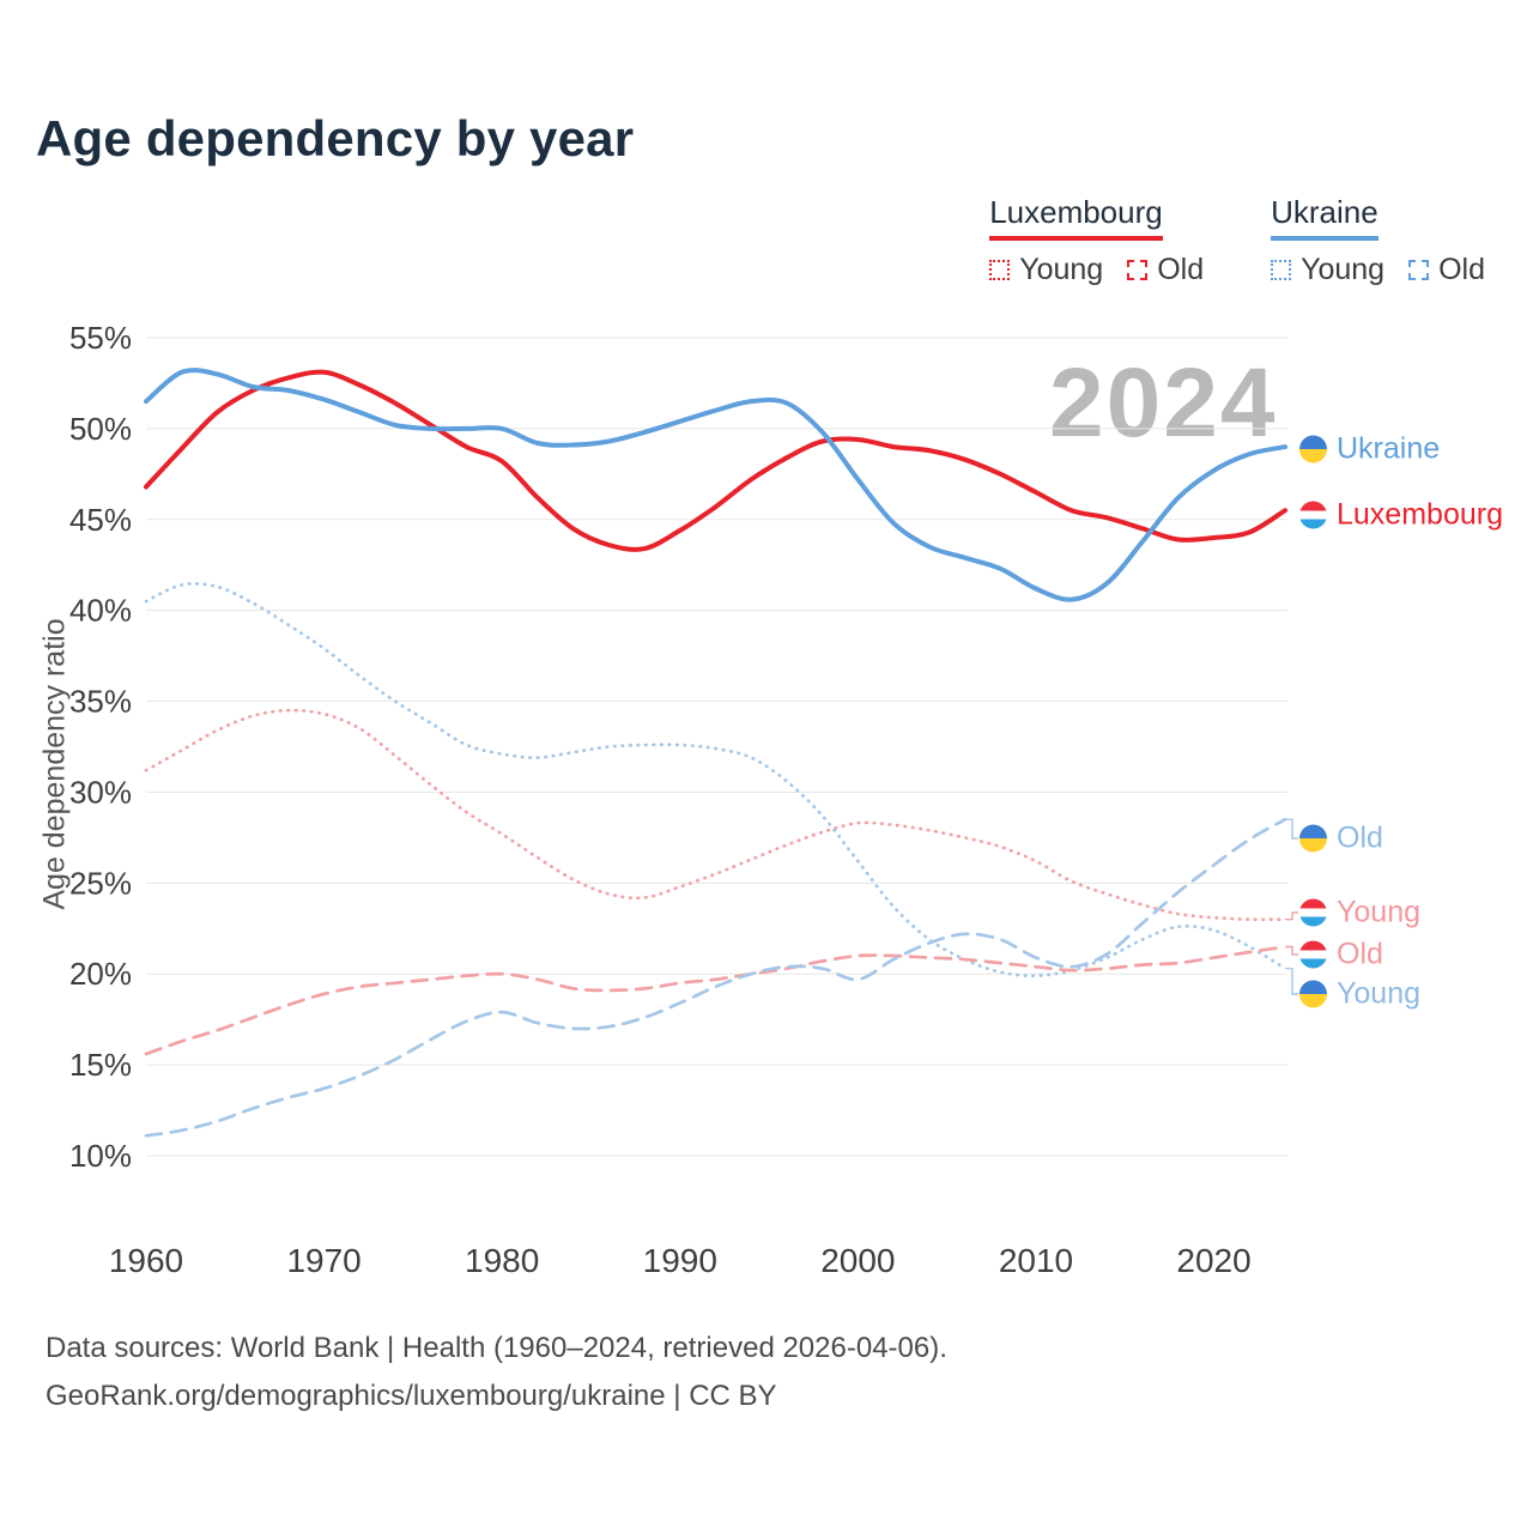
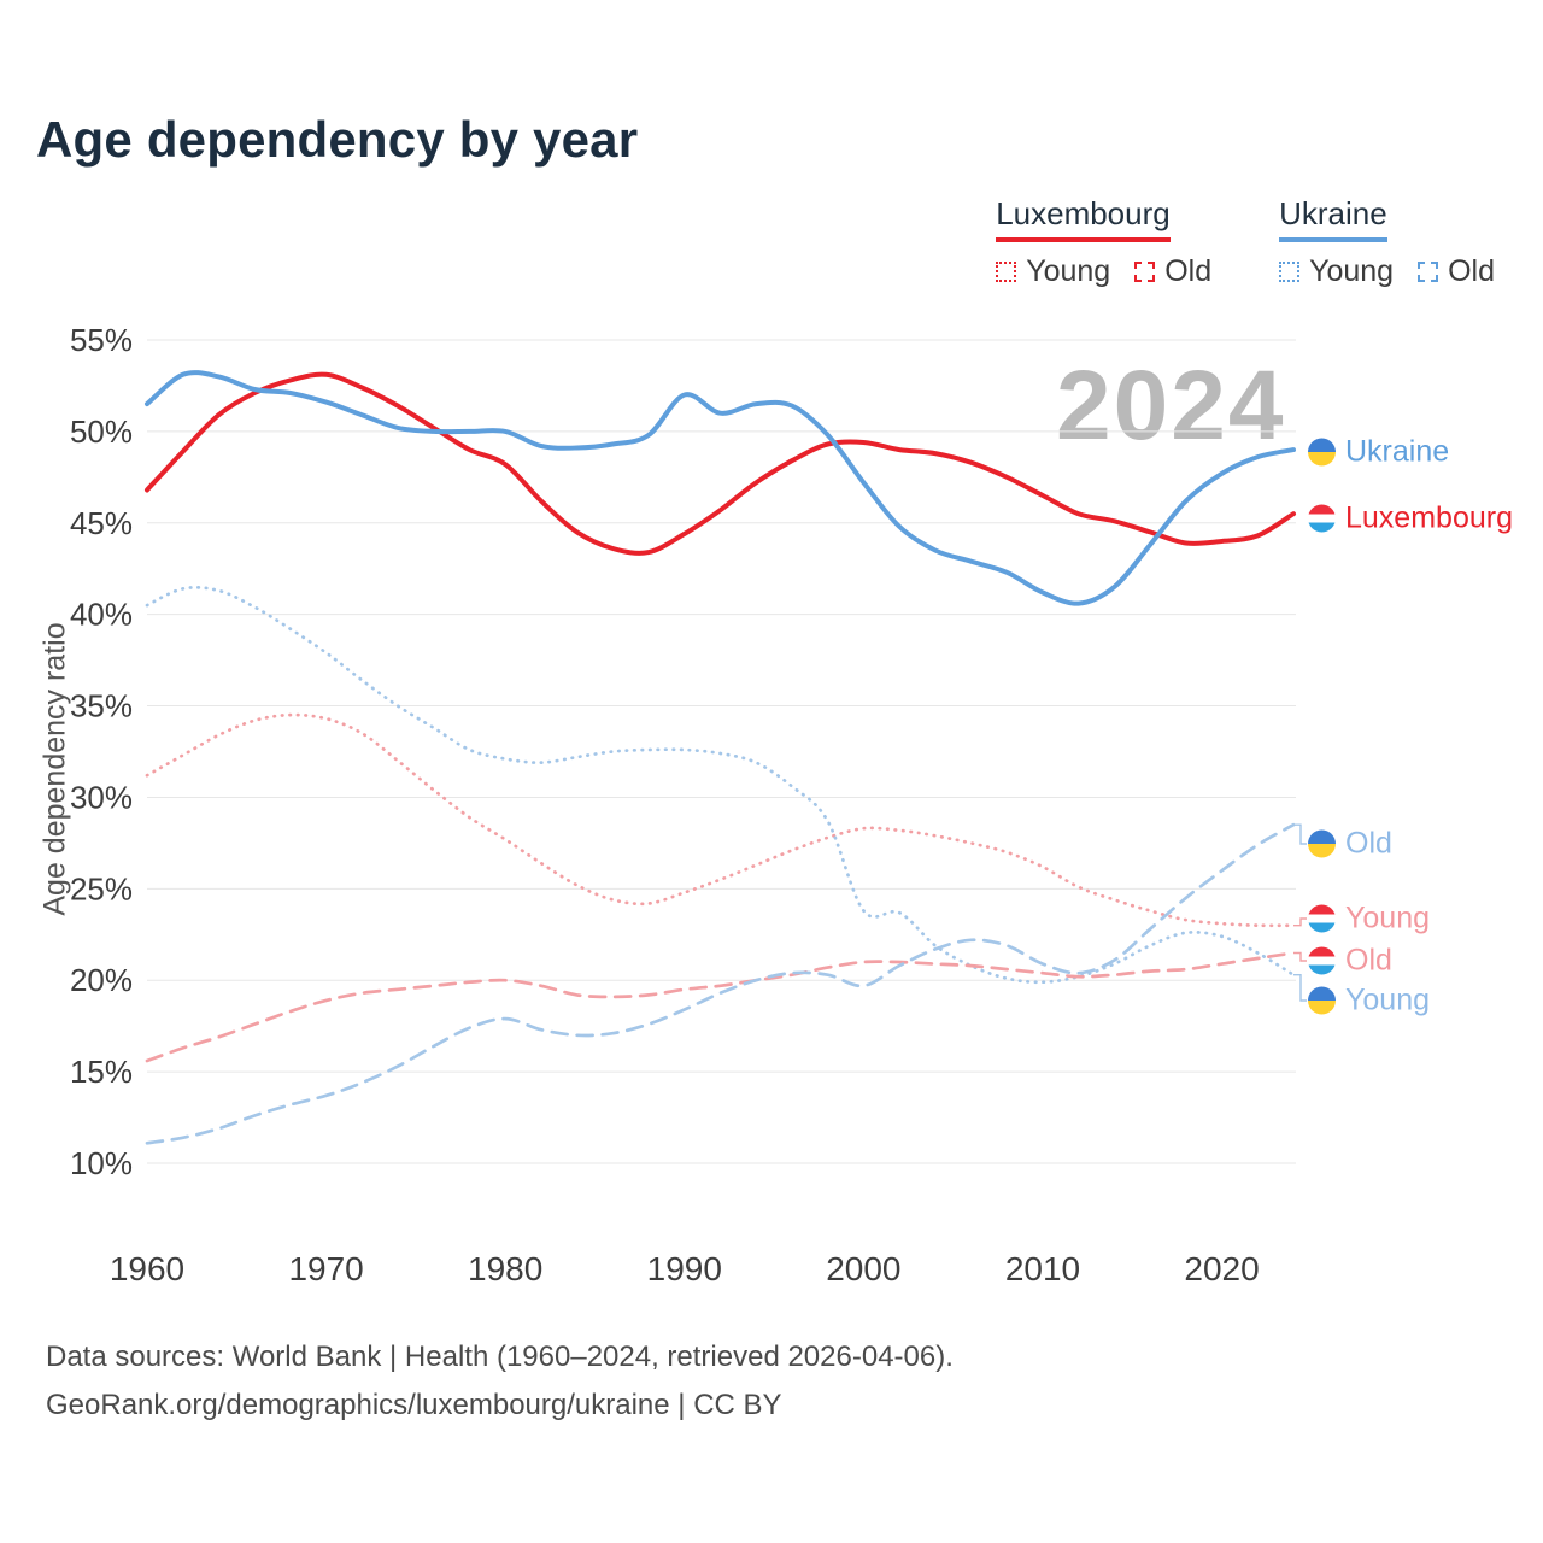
Ukraine/1990: 50.4% -> 52.0%
Ukraine Young/2000: 26.2% -> 23.8%
